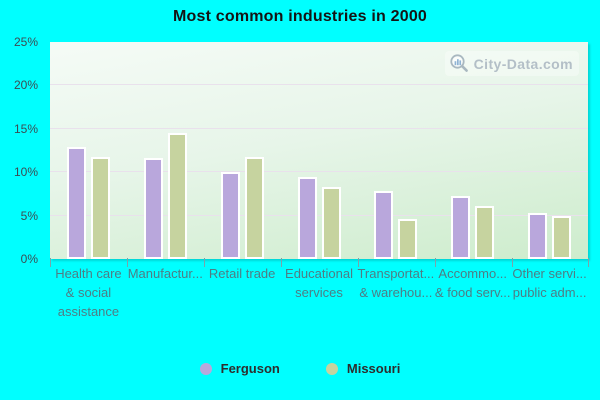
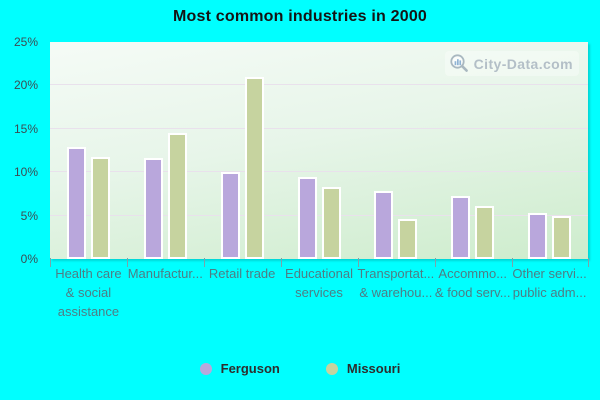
Missouri/Retail trade: 12% -> 21%
